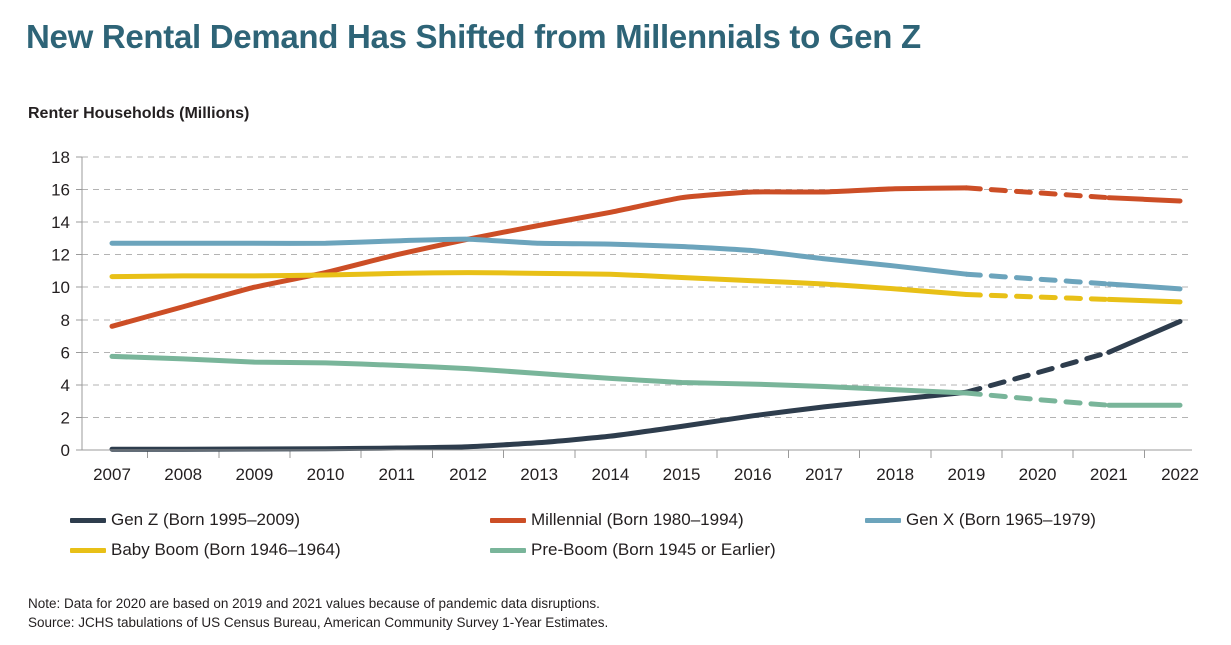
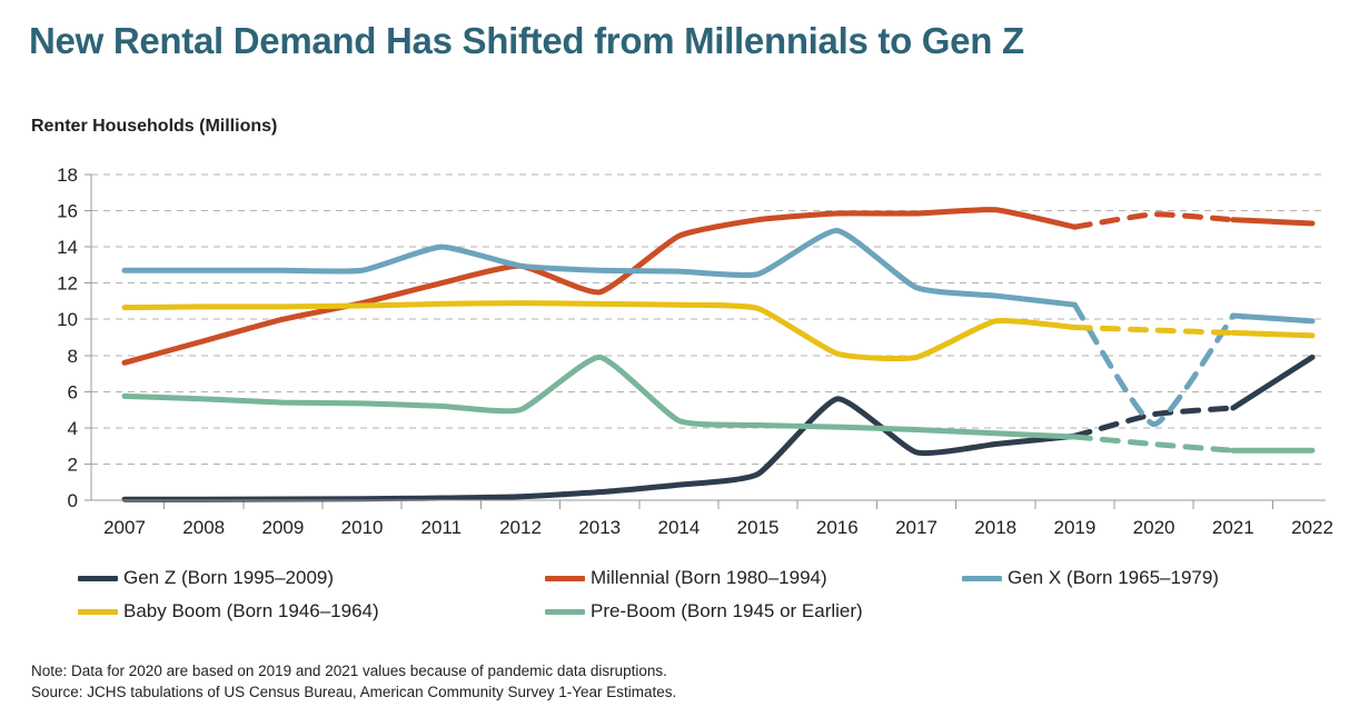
Gen X (Born 1965–1979)/2011: 12.8 -> 14.0
Millennial (Born 1980–1994)/2013: 13.8 -> 11.5
Pre-Boom (Born 1945 or Earlier)/2013: 4.7 -> 7.9
Gen Z (Born 1995–2009)/2016: 2.1 -> 5.6
Gen X (Born 1965–1979)/2016: 12.2 -> 14.9
Baby Boom (Born 1946–1964)/2016: 10.4 -> 8.1
Baby Boom (Born 1946–1964)/2017: 10.2 -> 7.9
Millennial (Born 1980–1994)/2019: 16.1 -> 15.1
Gen X (Born 1965–1979)/2020: 10.5 -> 4.2
Gen Z (Born 1995–2009)/2021: 6.0 -> 5.1
